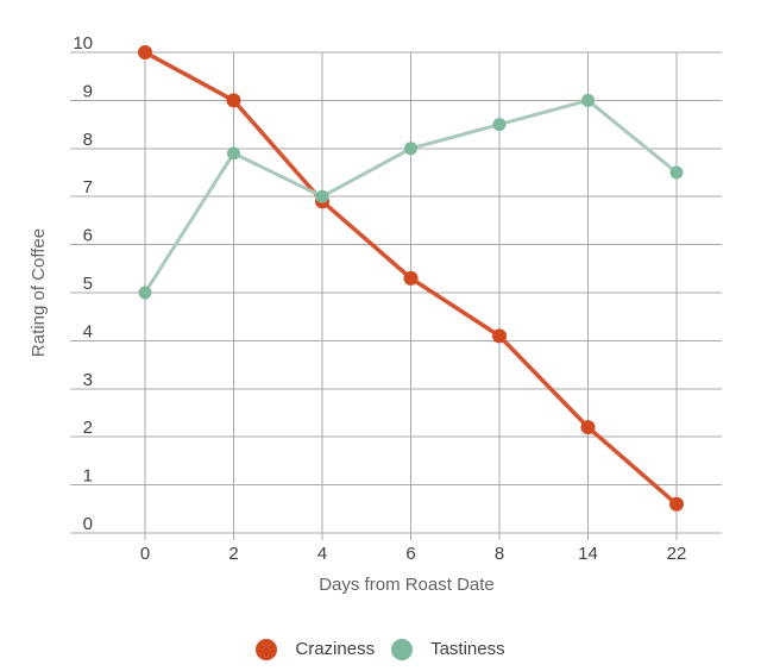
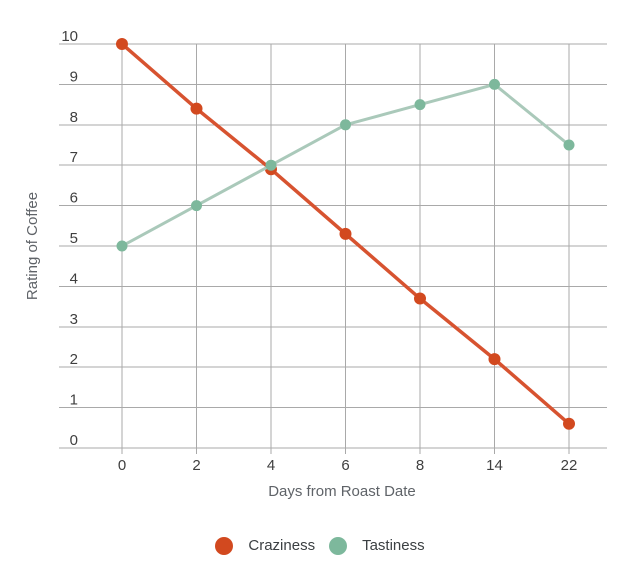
Craziness/2: 9.0 -> 8.4
Tastiness/2: 7.9 -> 6.0
Craziness/8: 4.1 -> 3.7
